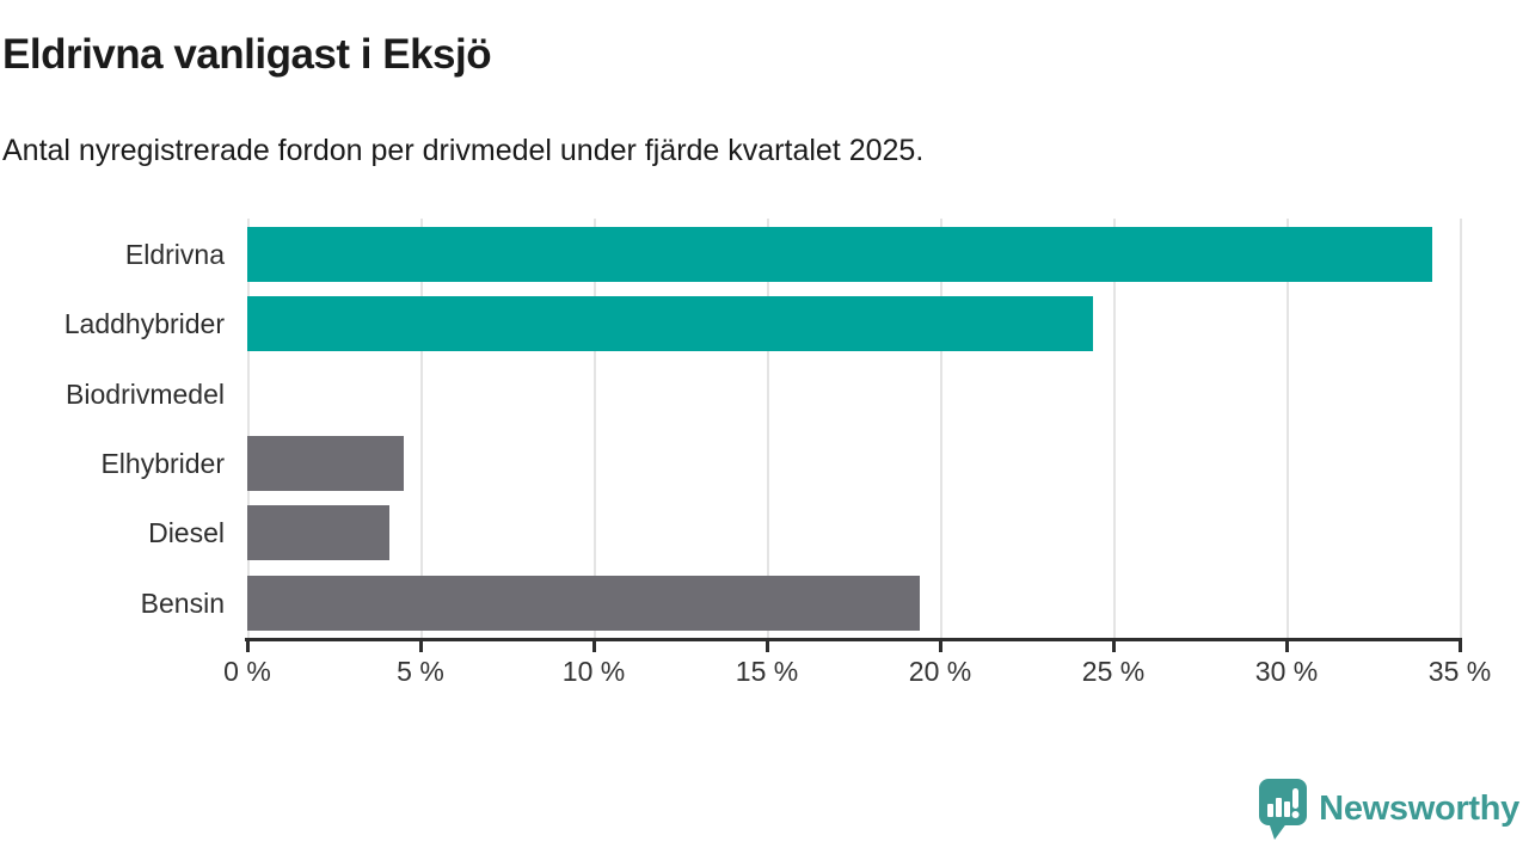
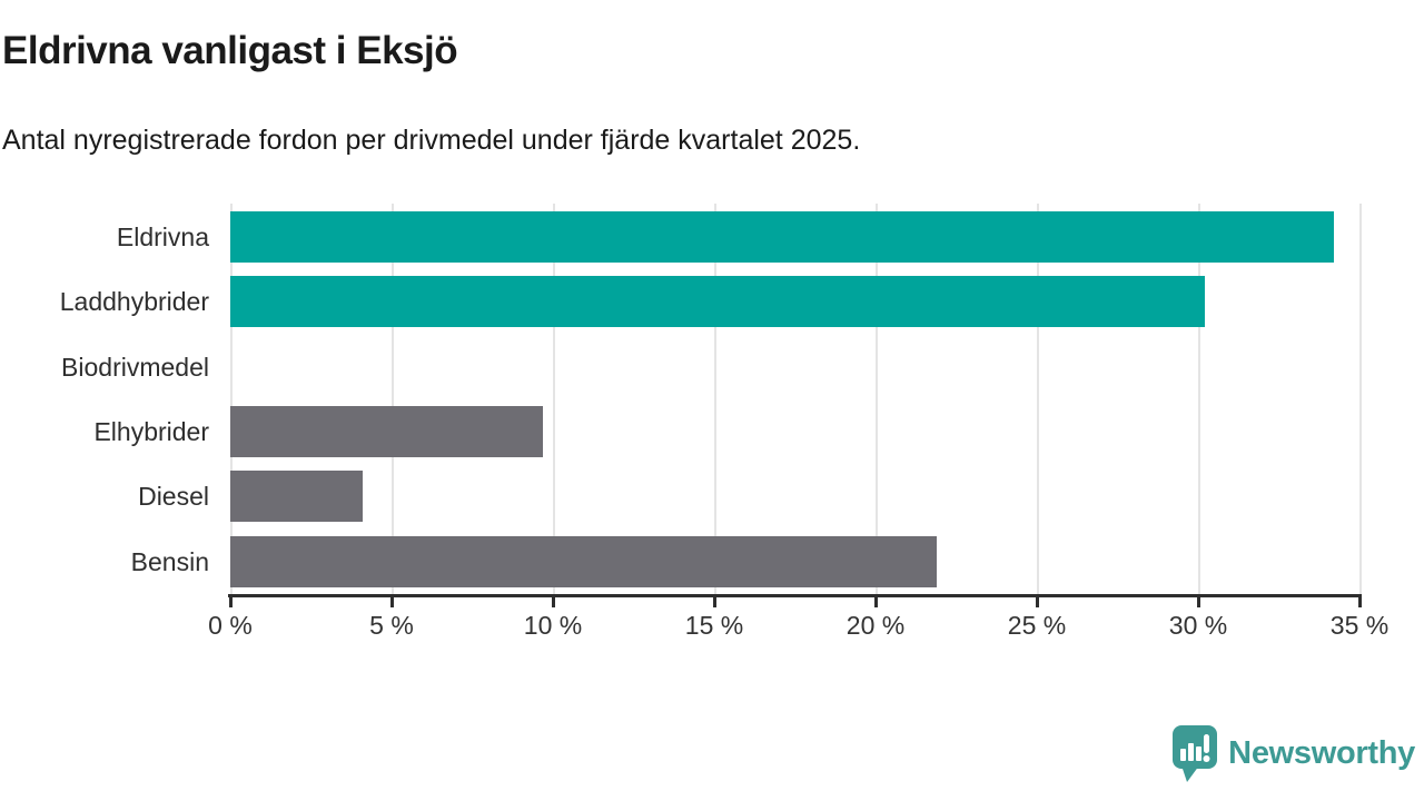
Laddhybrider: 24.4% -> 30.2%
Elhybrider: 4.5% -> 9.7%
Bensin: 19.4% -> 21.9%
